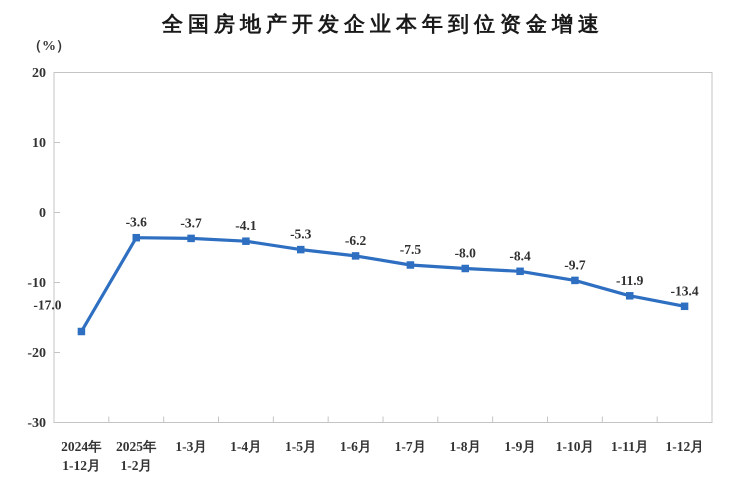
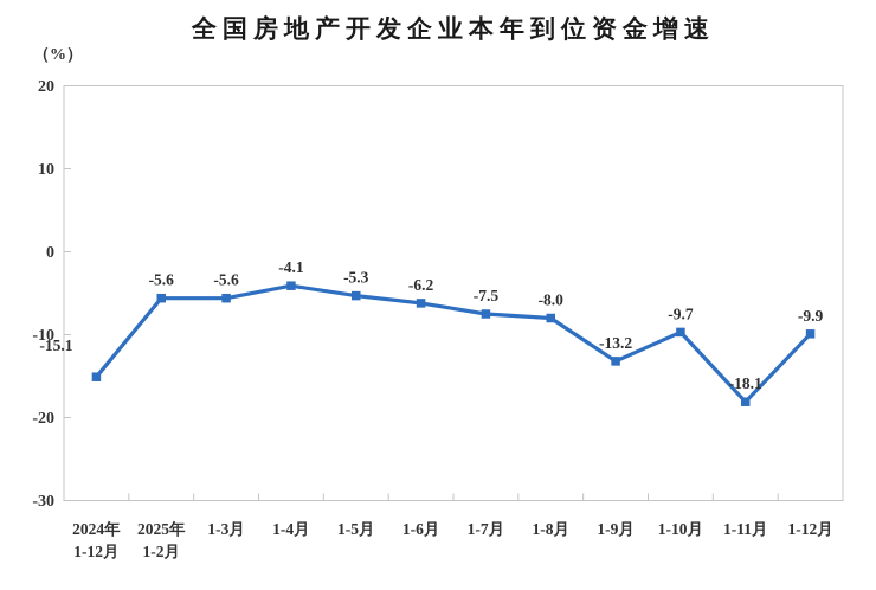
2024年 1-12月: -17.0 -> -15.1
2025年 1-2月: -3.6 -> -5.6
1-3月: -3.7 -> -5.6
1-9月: -8.4 -> -13.2
1-11月: -11.9 -> -18.1
1-12月: -13.4 -> -9.9
